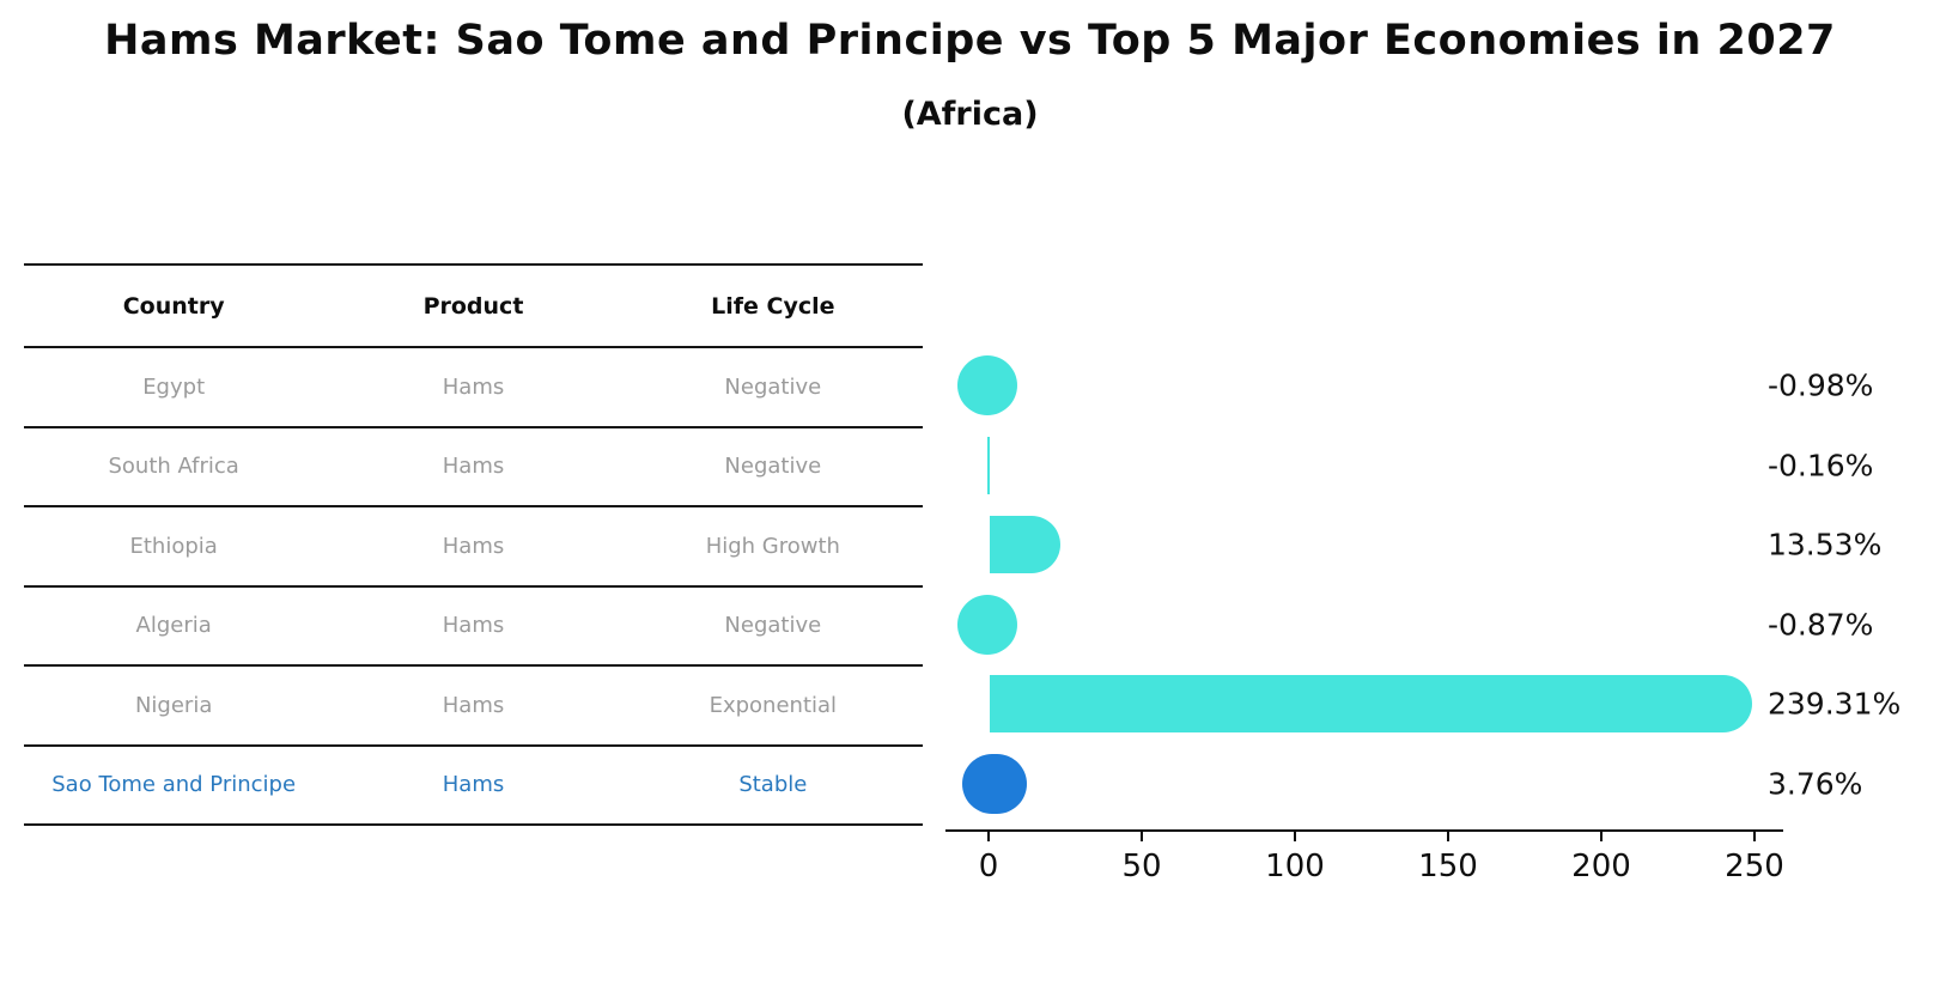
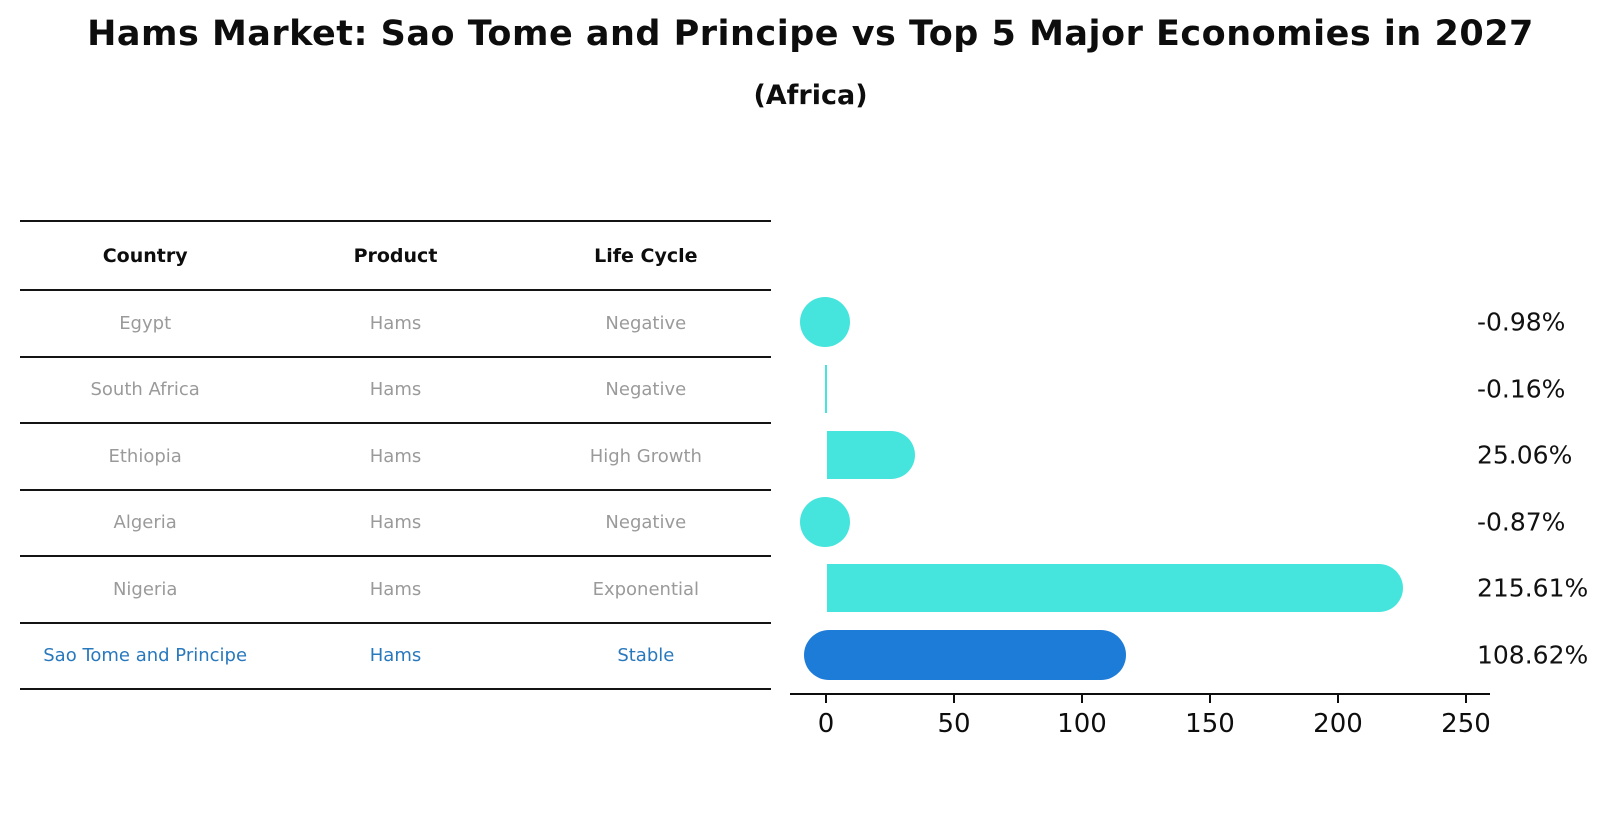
Ethiopia: 13.53% -> 25.06%
Nigeria: 239.31% -> 215.61%
Sao Tome and Principe: 3.76% -> 108.62%
